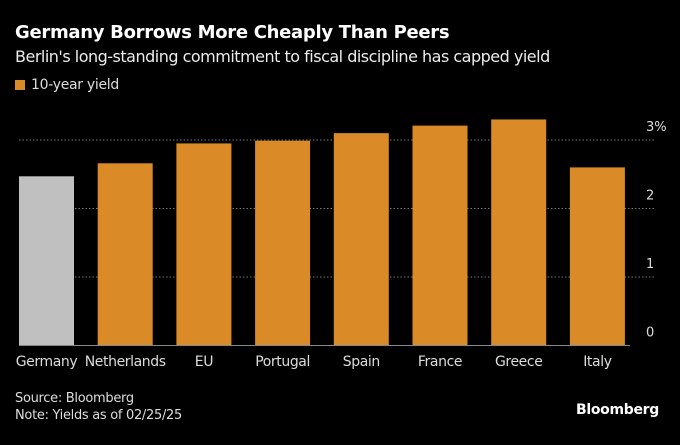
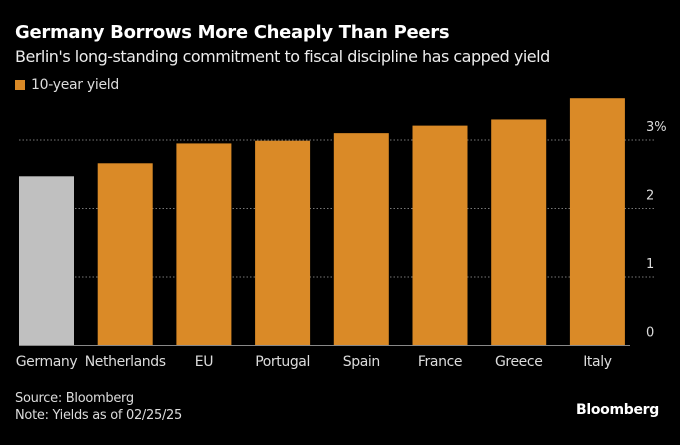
Italy: 2.6% -> 3.6%
